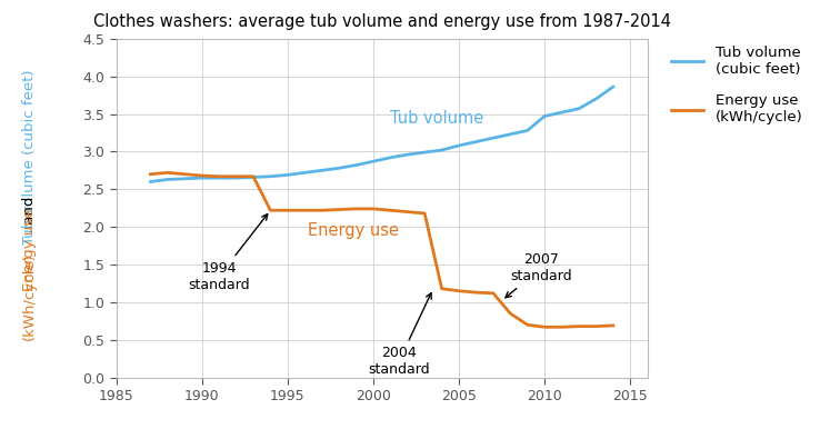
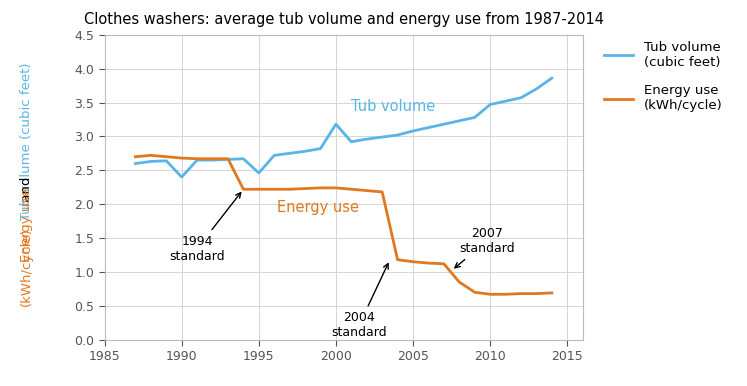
Tub volume (cubic feet)/1990: 2.65 -> 2.40
Tub volume (cubic feet)/1995: 2.69 -> 2.46
Tub volume (cubic feet)/2000: 2.87 -> 3.18
